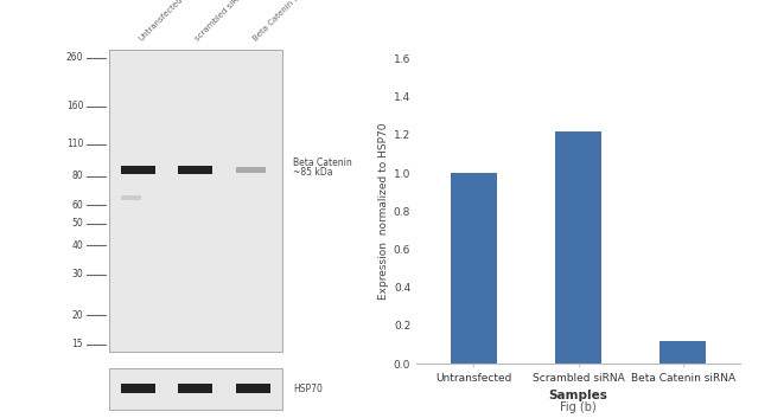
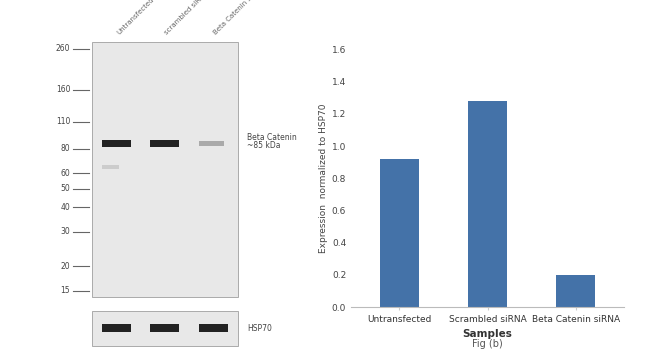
Untransfected: 1.00 -> 0.92
Scrambled siRNA: 1.22 -> 1.28
Beta Catenin siRNA: 0.12 -> 0.20
